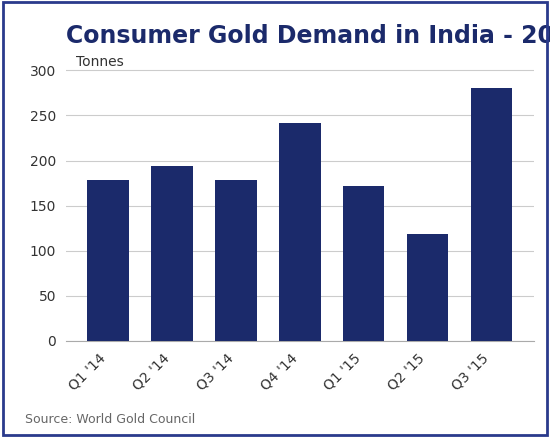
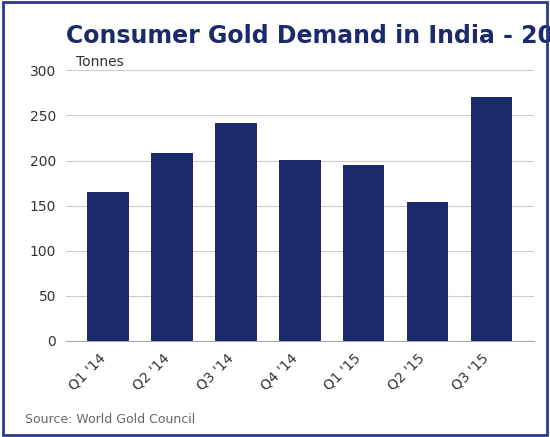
Q1 '14: 178 -> 165
Q2 '14: 194 -> 208
Q3 '14: 178 -> 242
Q4 '14: 242 -> 201
Q1 '15: 172 -> 195
Q2 '15: 118 -> 154
Q3 '15: 280 -> 270
